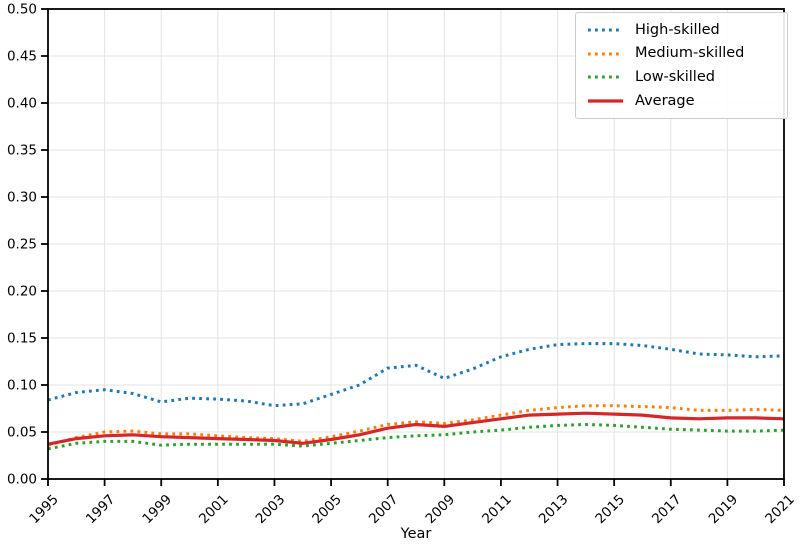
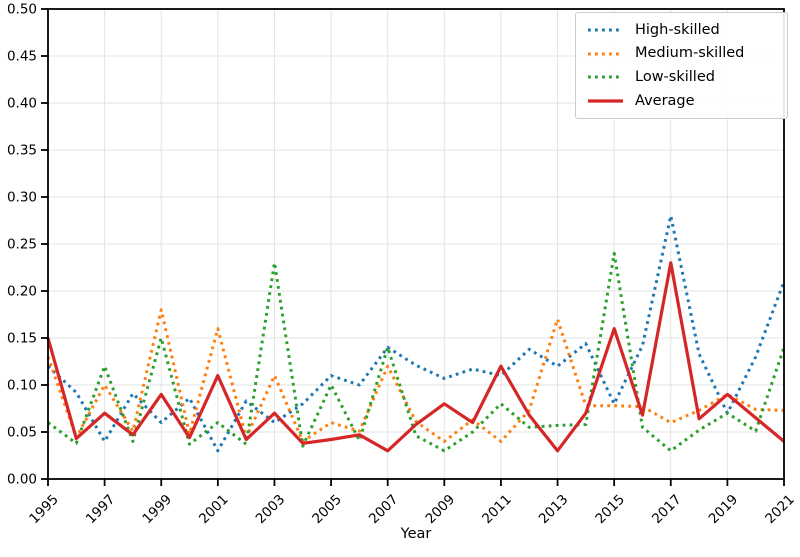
High-skilled/1995: 0.08 -> 0.12
Medium-skilled/1995: 0.04 -> 0.13
Low-skilled/1995: 0.03 -> 0.06
Average/1995: 0.04 -> 0.15
High-skilled/1997: 0.10 -> 0.04
Medium-skilled/1997: 0.05 -> 0.10
Low-skilled/1997: 0.04 -> 0.12
Average/1997: 0.05 -> 0.07
High-skilled/1999: 0.08 -> 0.06
Medium-skilled/1999: 0.05 -> 0.18
Low-skilled/1999: 0.04 -> 0.15
Average/1999: 0.04 -> 0.09
High-skilled/2001: 0.09 -> 0.03
Medium-skilled/2001: 0.05 -> 0.16
Low-skilled/2001: 0.04 -> 0.06
Average/2001: 0.04 -> 0.11
High-skilled/2003: 0.08 -> 0.06
Medium-skilled/2003: 0.04 -> 0.11
Low-skilled/2003: 0.04 -> 0.23
Average/2003: 0.04 -> 0.07
High-skilled/2005: 0.09 -> 0.11
Medium-skilled/2005: 0.04 -> 0.06
Low-skilled/2005: 0.04 -> 0.10
High-skilled/2007: 0.12 -> 0.14
Medium-skilled/2007: 0.06 -> 0.12
Low-skilled/2007: 0.04 -> 0.14
Average/2007: 0.05 -> 0.03
Medium-skilled/2009: 0.06 -> 0.04
Low-skilled/2009: 0.05 -> 0.03
Average/2009: 0.06 -> 0.08
High-skilled/2011: 0.13 -> 0.11
Medium-skilled/2011: 0.07 -> 0.04
Low-skilled/2011: 0.05 -> 0.08
Average/2011: 0.06 -> 0.12
High-skilled/2013: 0.14 -> 0.12
Medium-skilled/2013: 0.08 -> 0.17
Average/2013: 0.07 -> 0.03
High-skilled/2015: 0.14 -> 0.08
Low-skilled/2015: 0.06 -> 0.24
Average/2015: 0.07 -> 0.16
High-skilled/2017: 0.14 -> 0.28
Medium-skilled/2017: 0.08 -> 0.06
Low-skilled/2017: 0.05 -> 0.03
Average/2017: 0.07 -> 0.23
High-skilled/2019: 0.13 -> 0.07
Medium-skilled/2019: 0.07 -> 0.09
Low-skilled/2019: 0.05 -> 0.07
Average/2019: 0.07 -> 0.09
High-skilled/2021: 0.13 -> 0.21
Low-skilled/2021: 0.05 -> 0.14
Average/2021: 0.06 -> 0.04
